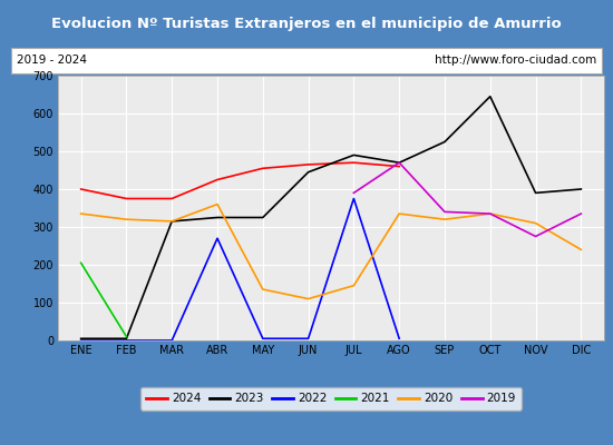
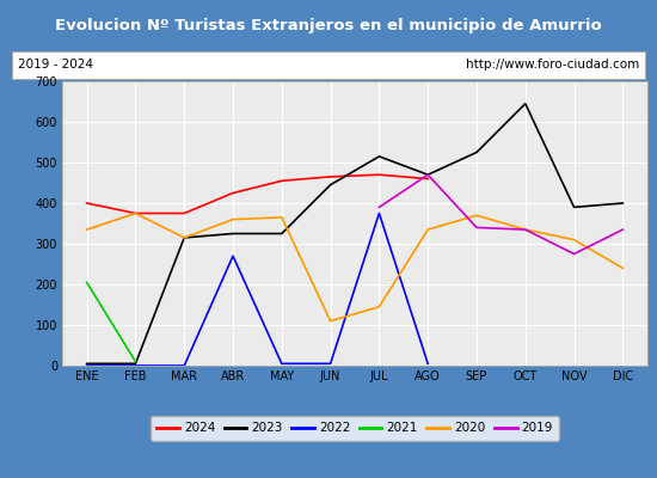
2020/FEB: 320 -> 375
2020/MAY: 135 -> 365
2023/JUL: 490 -> 515
2020/SEP: 320 -> 370
